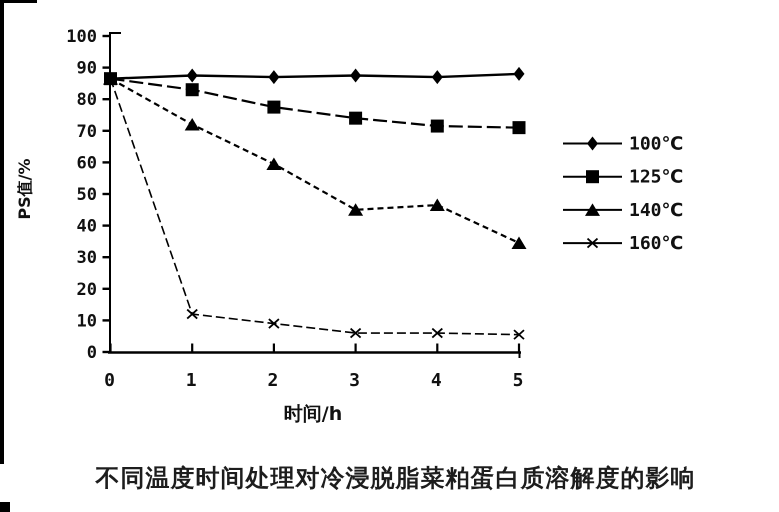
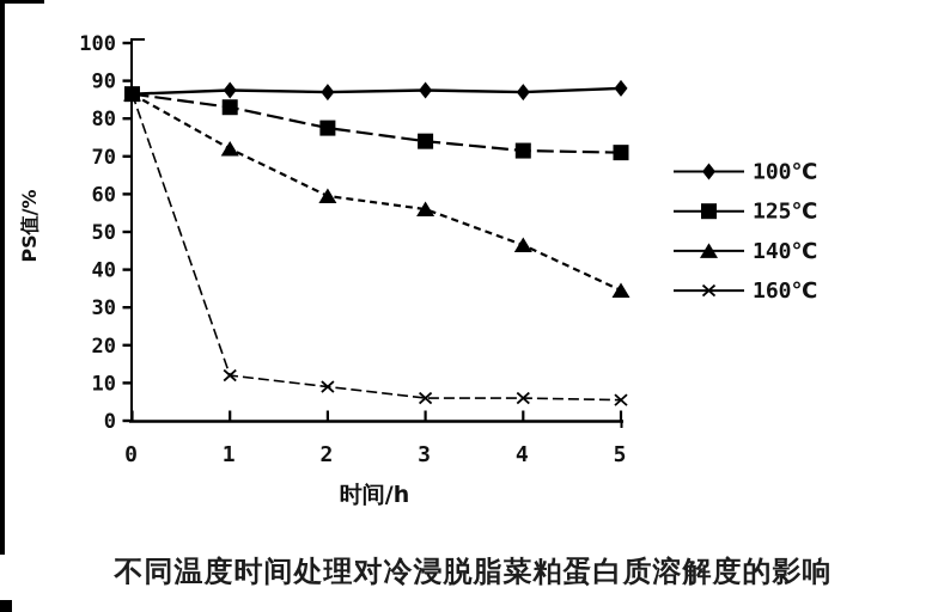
140℃/3: 45 -> 56
